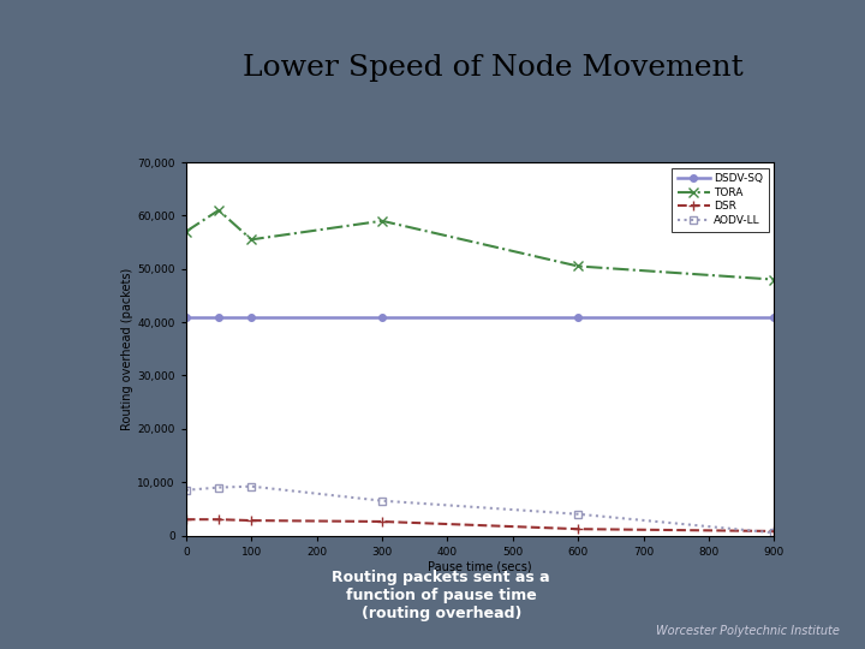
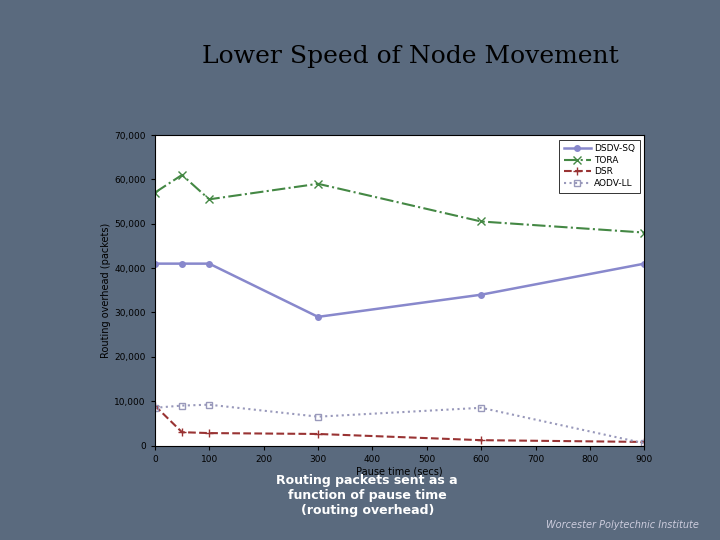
DSR/0: 3,000 -> 9,000
DSDV-SQ/300: 41,000 -> 29,000
DSDV-SQ/600: 41,000 -> 34,000
AODV-LL/600: 4,000 -> 8,500
